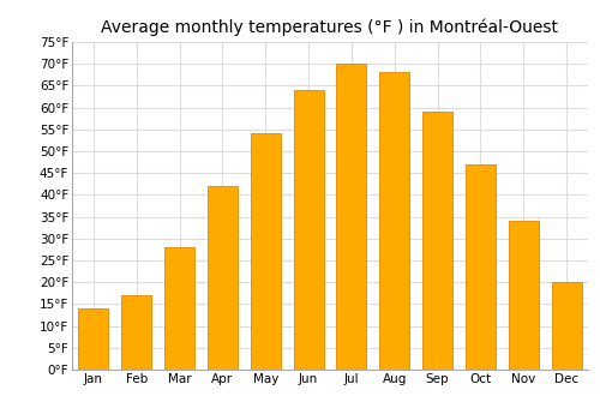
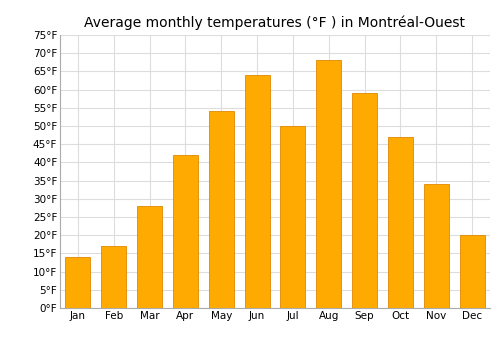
Jul: 70°F -> 50°F
